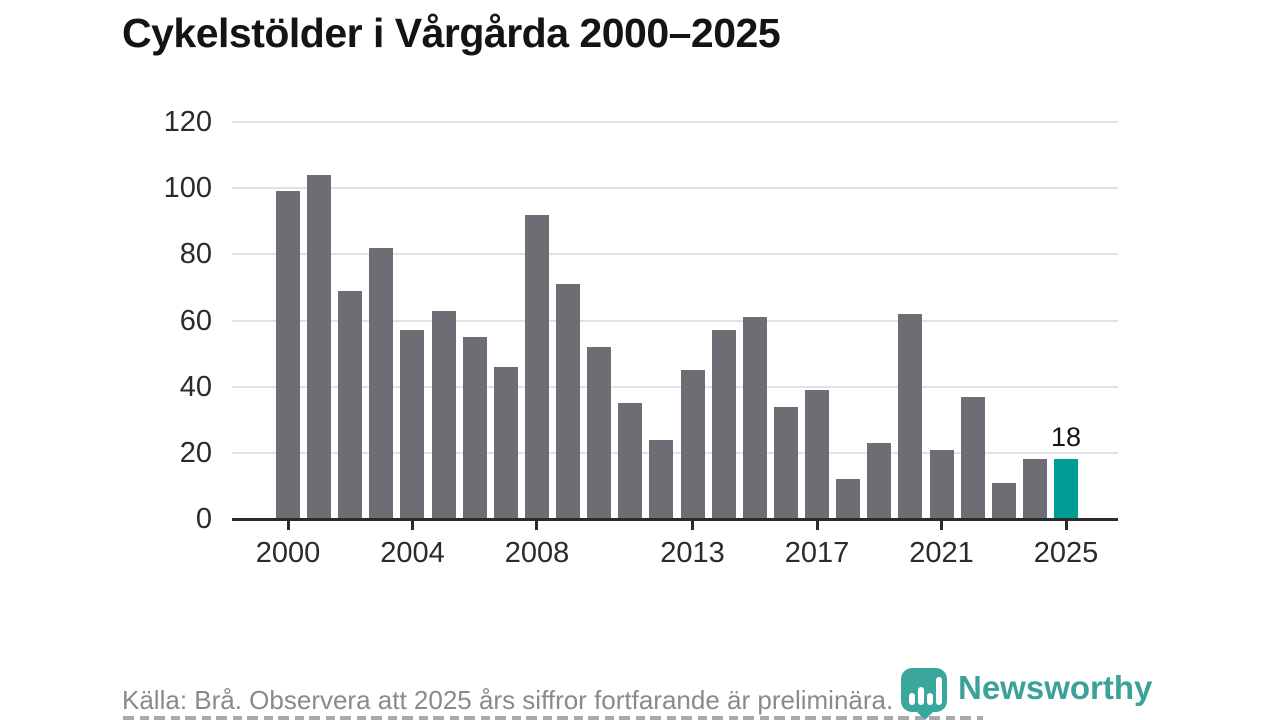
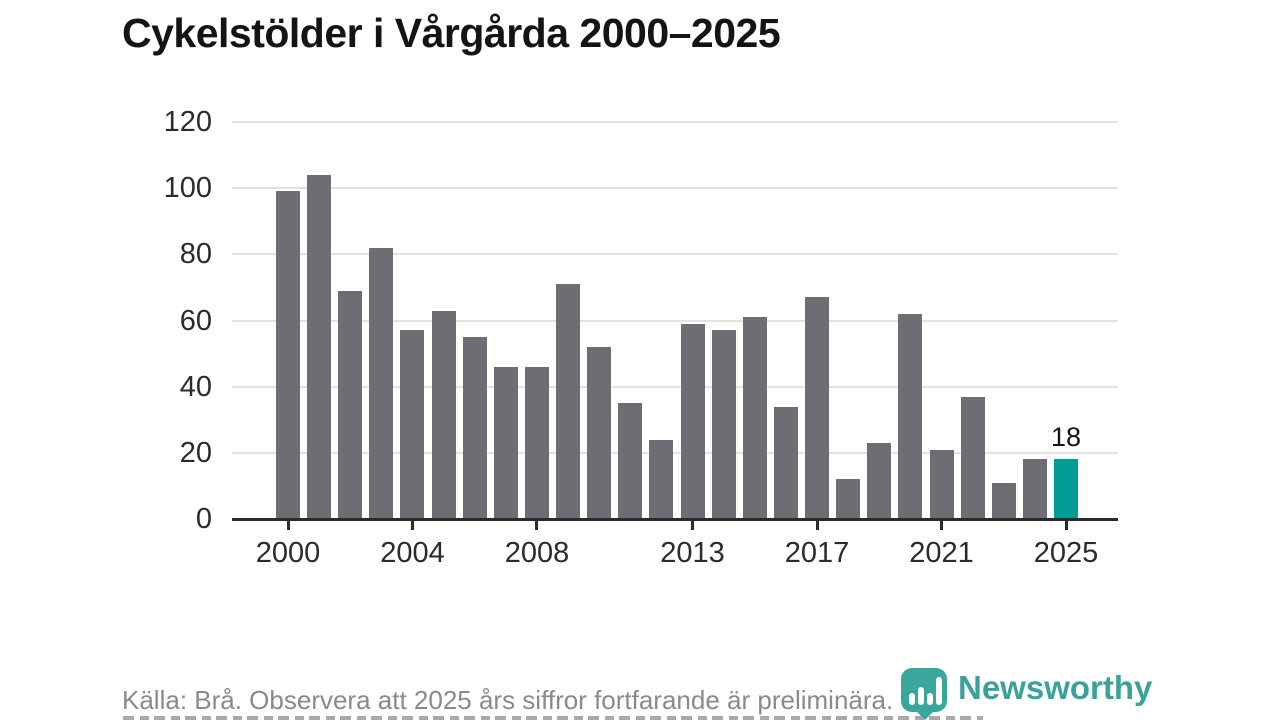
2008: 92 -> 46
2013: 45 -> 59
2017: 39 -> 67
